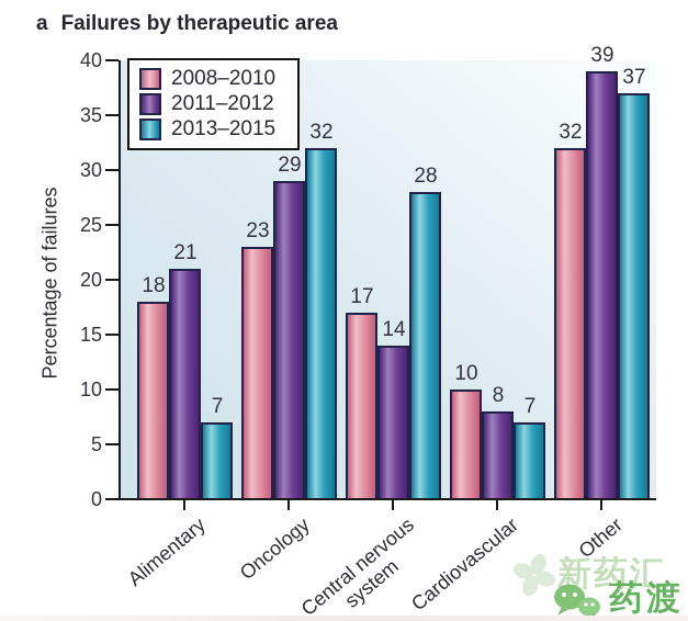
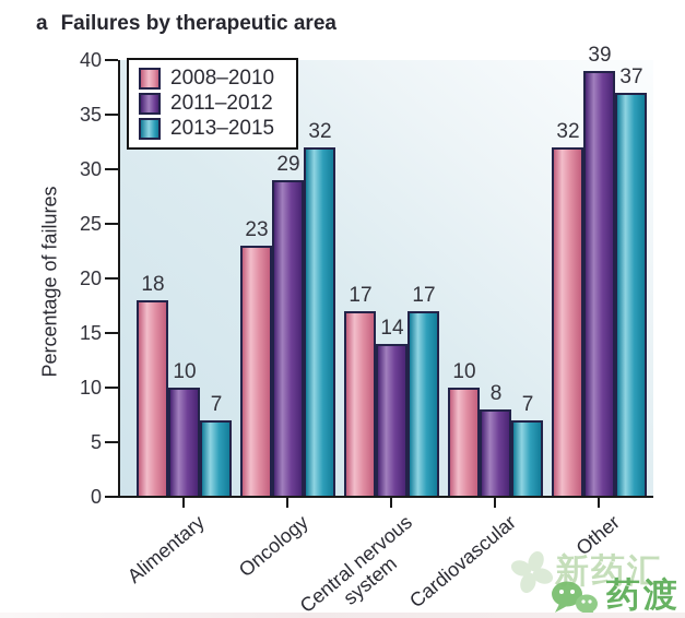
2011–2012/Alimentary: 21 -> 10
2013–2015/Central nervous system: 28 -> 17
